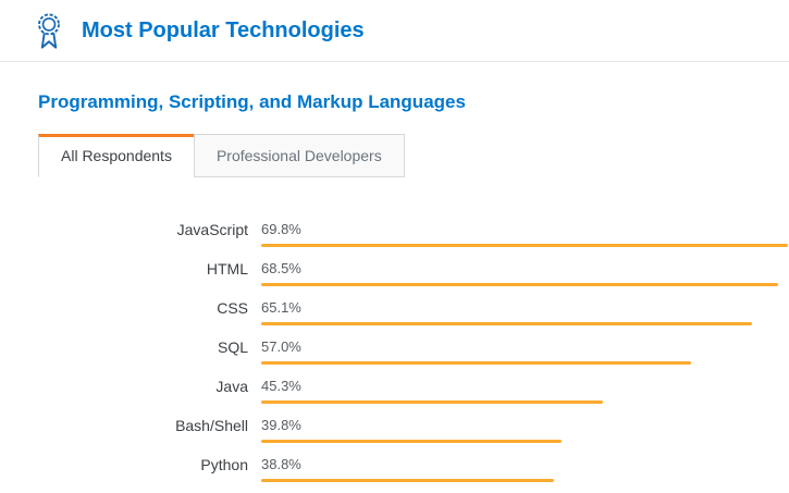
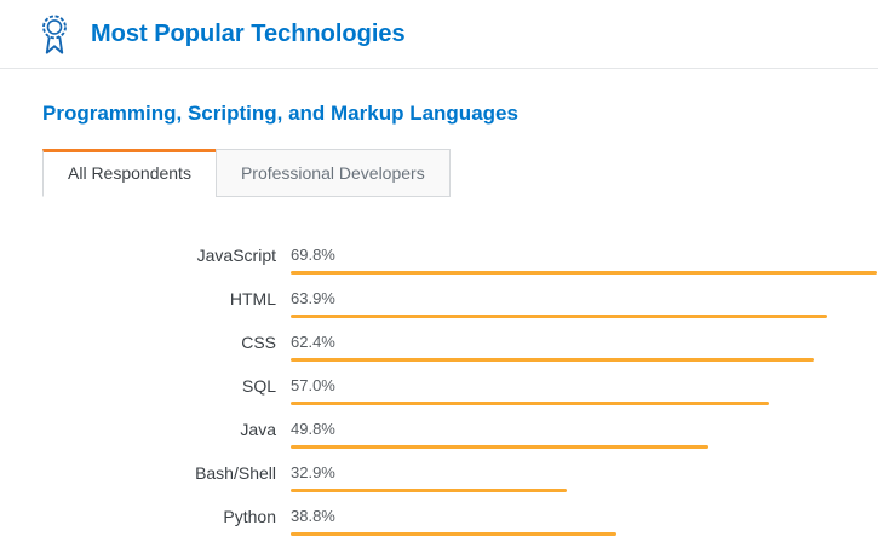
HTML: 68.5% -> 63.9%
CSS: 65.1% -> 62.4%
Java: 45.3% -> 49.8%
Bash/Shell: 39.8% -> 32.9%
